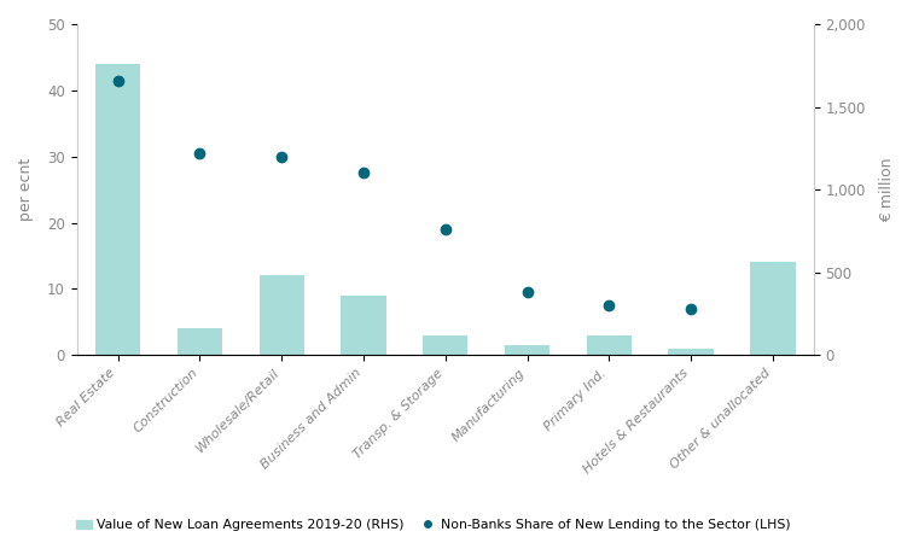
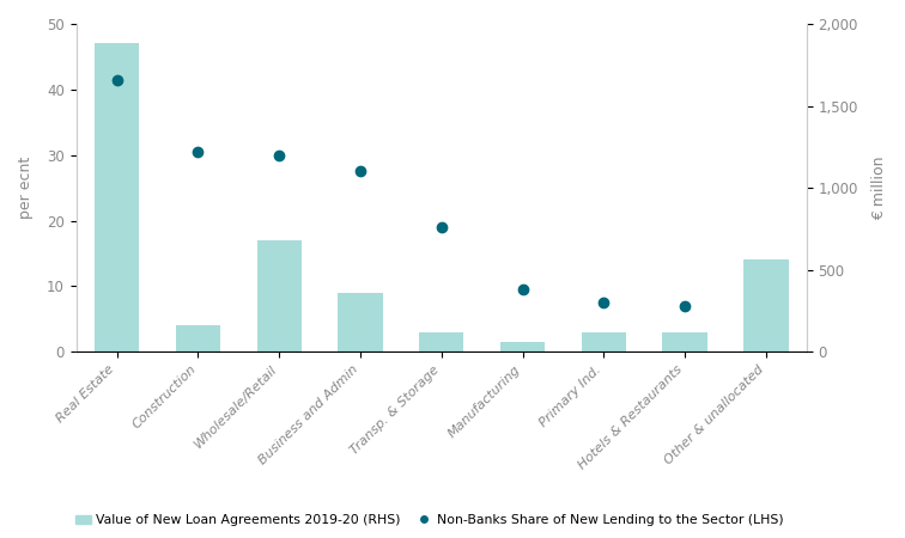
Real Estate: 44.0 -> 47.0
Wholesale/Retail: 12.0 -> 17.0
Hotels & Restaurants: 1.0 -> 3.0
